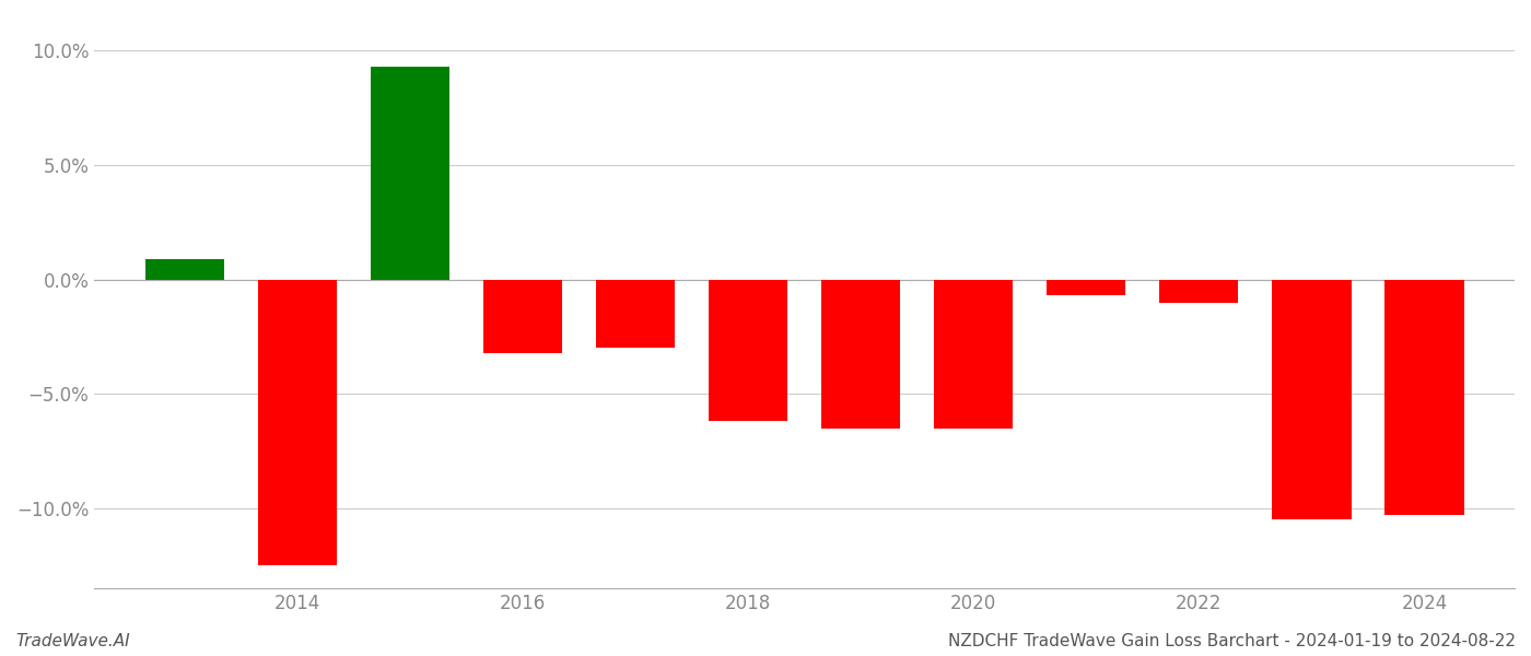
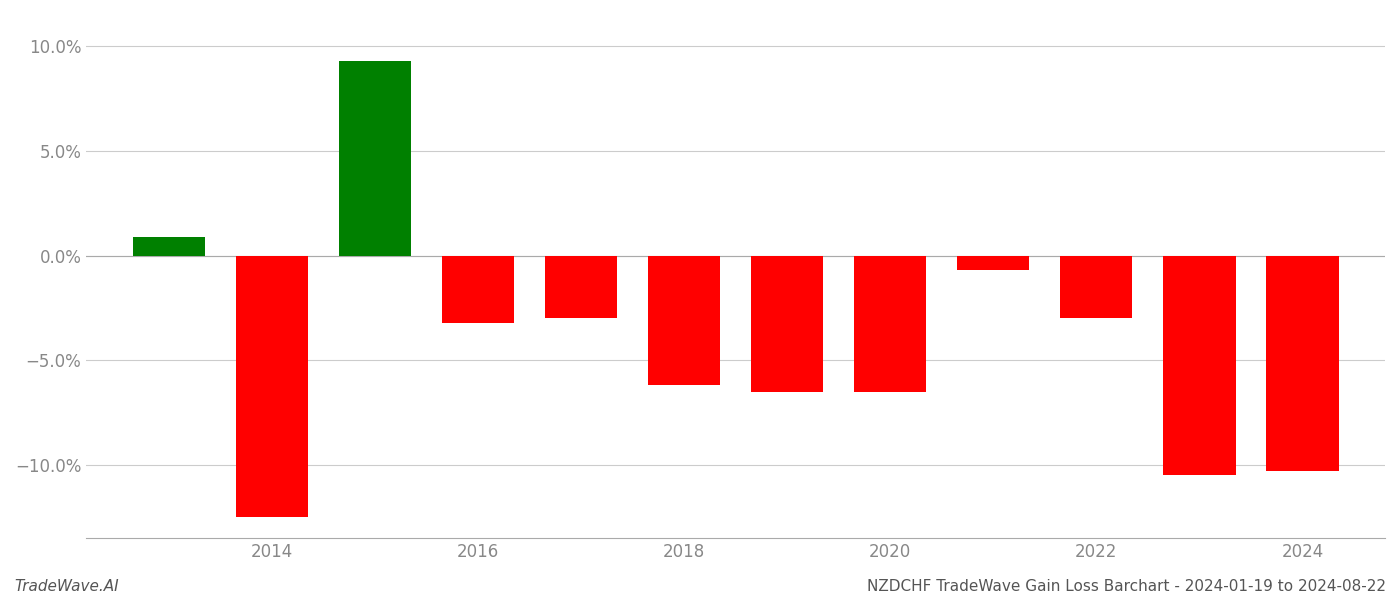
2022: -1.0% -> -3.0%
